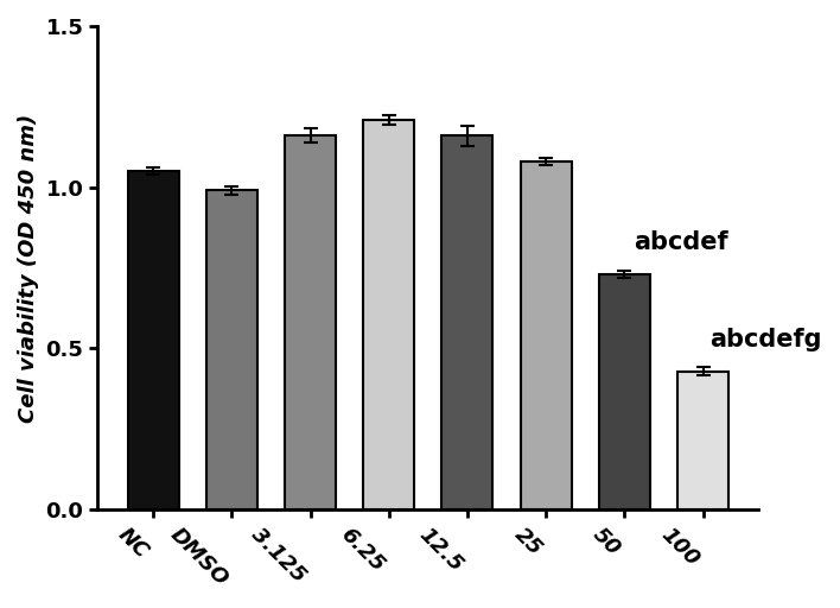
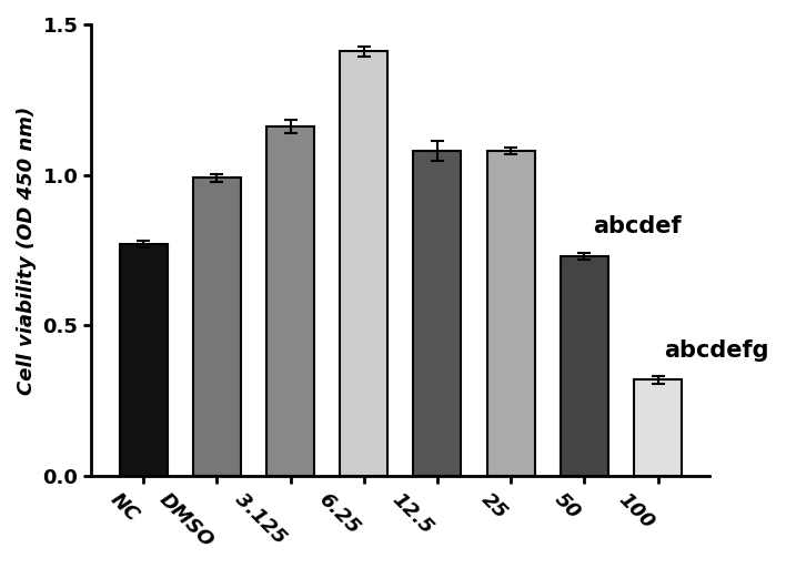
NC: 1.05 -> 0.77
6.25: 1.21 -> 1.41
12.5: 1.16 -> 1.08
100: 0.43 -> 0.32
